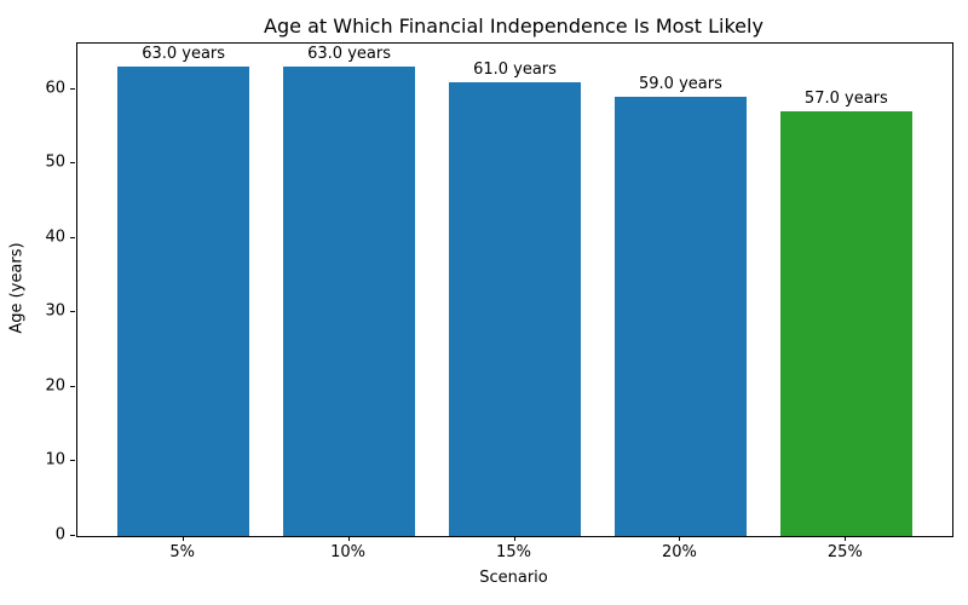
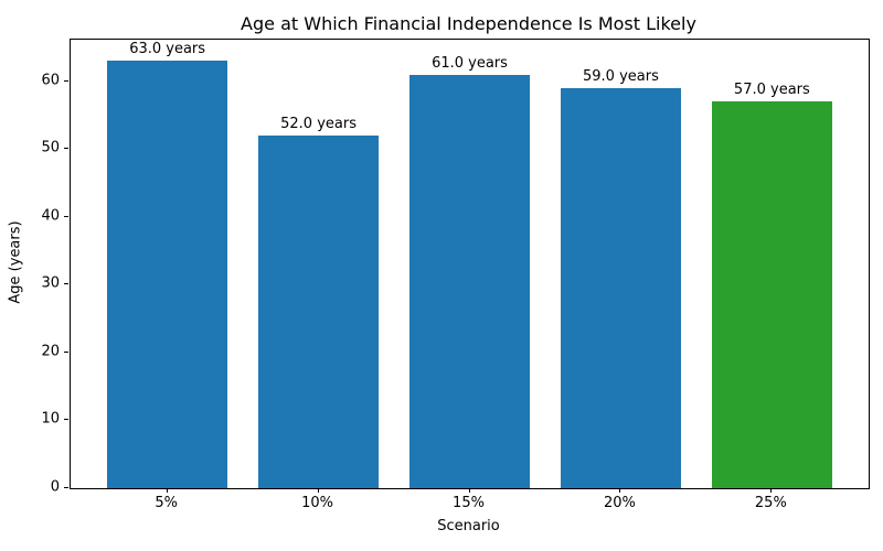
10%: 63.0 -> 52.0
